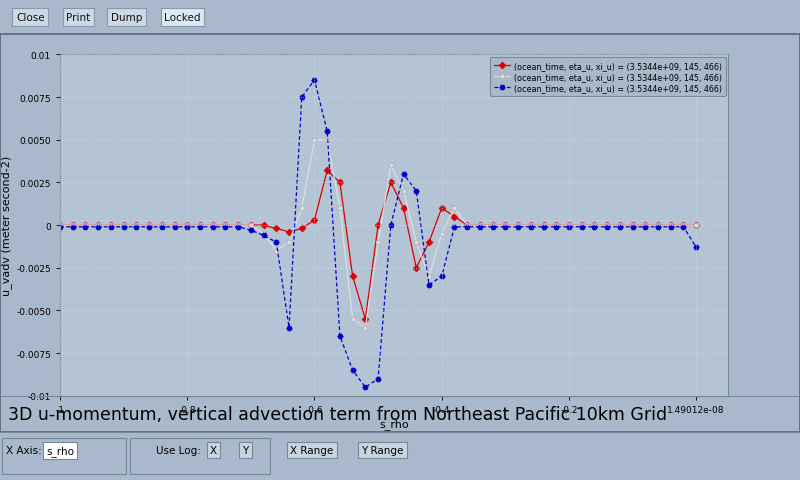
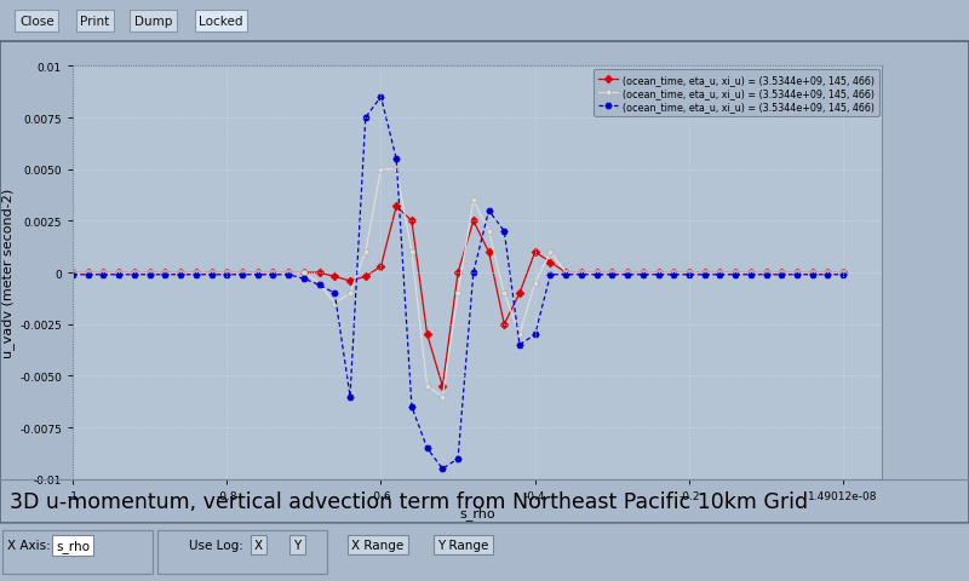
(ocean_time, eta_u, xi_u) = (3.5344e+09, 145, 466)/1.49012e-08: -0.0013 -> -0.0001
